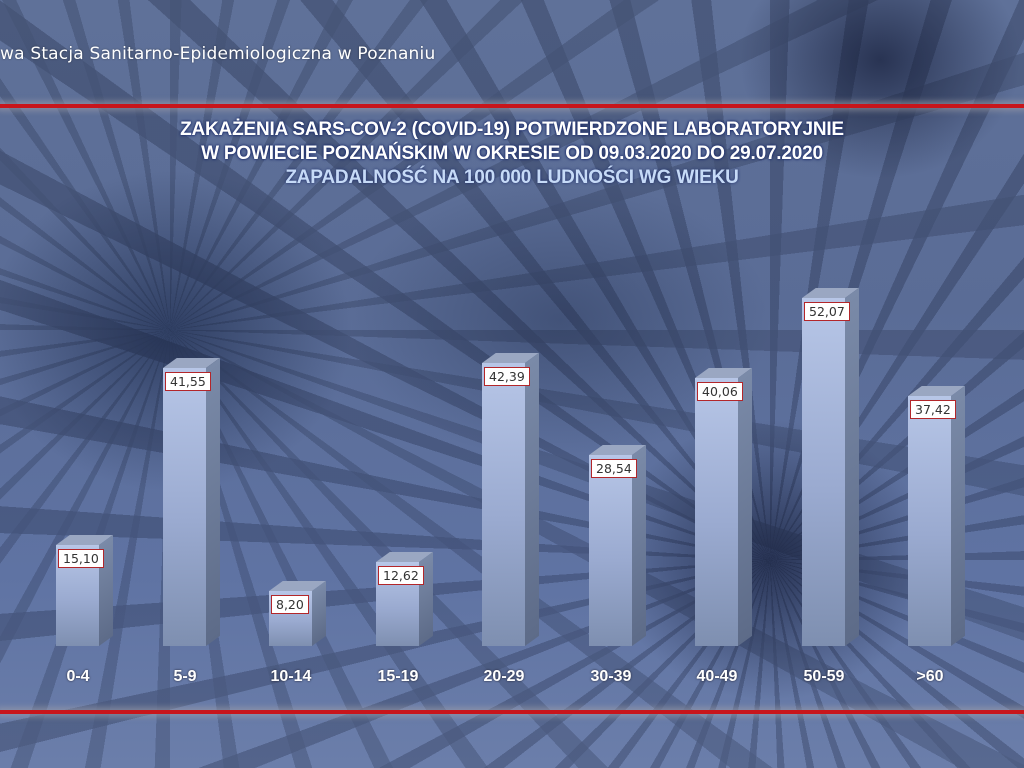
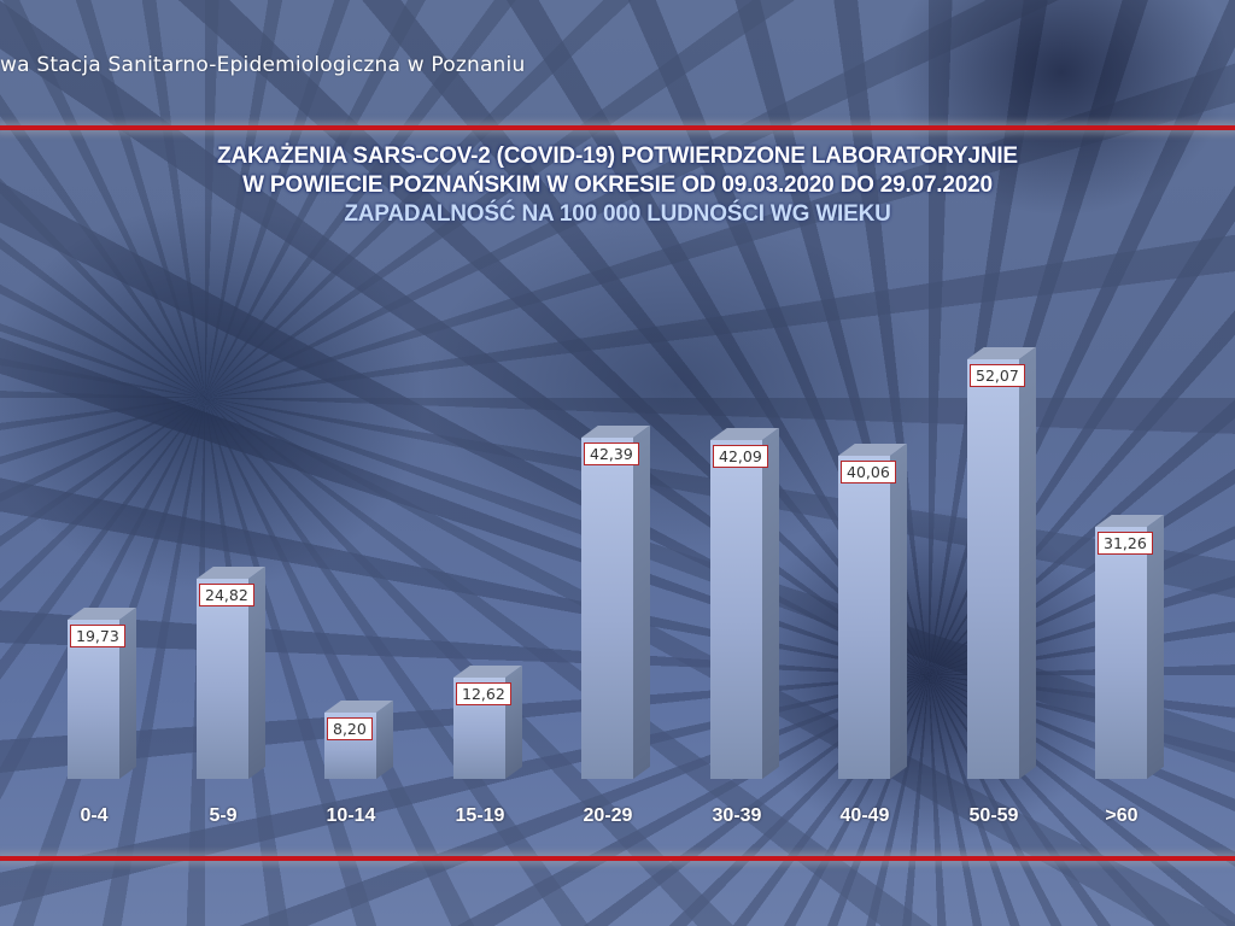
0-4: 15,10 -> 19,73
5-9: 41,55 -> 24,82
30-39: 28,54 -> 42,09
>60: 37,42 -> 31,26
